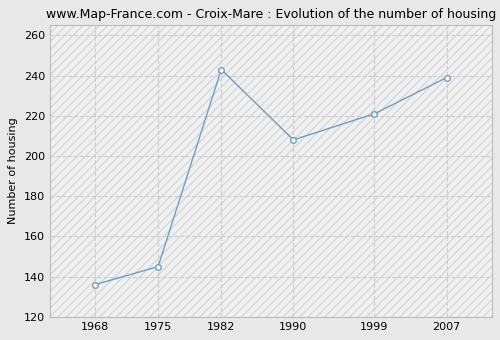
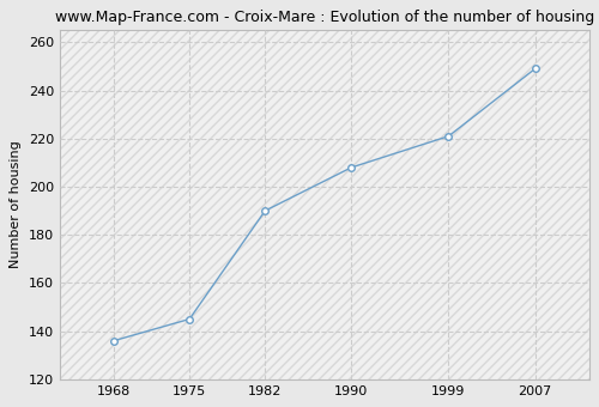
1982: 243 -> 190
2007: 239 -> 249
